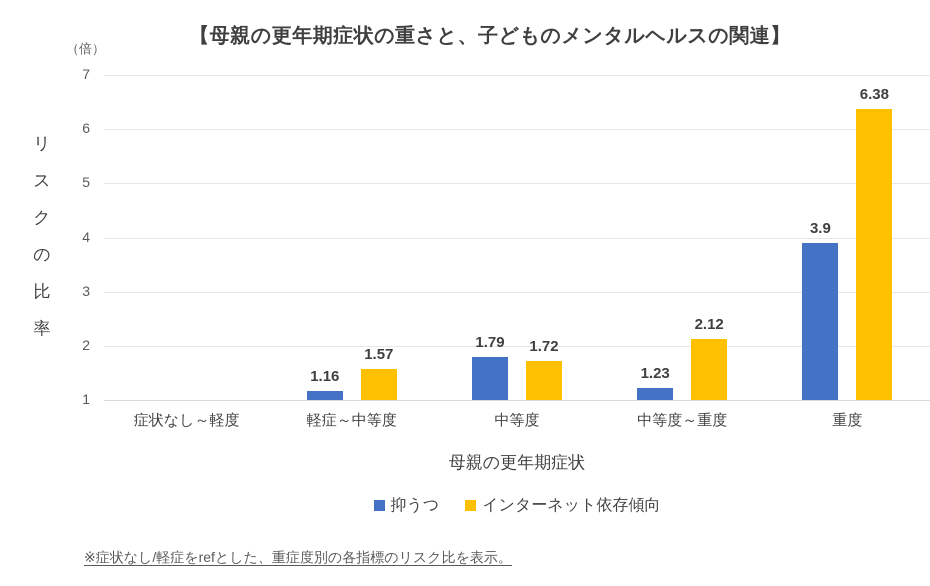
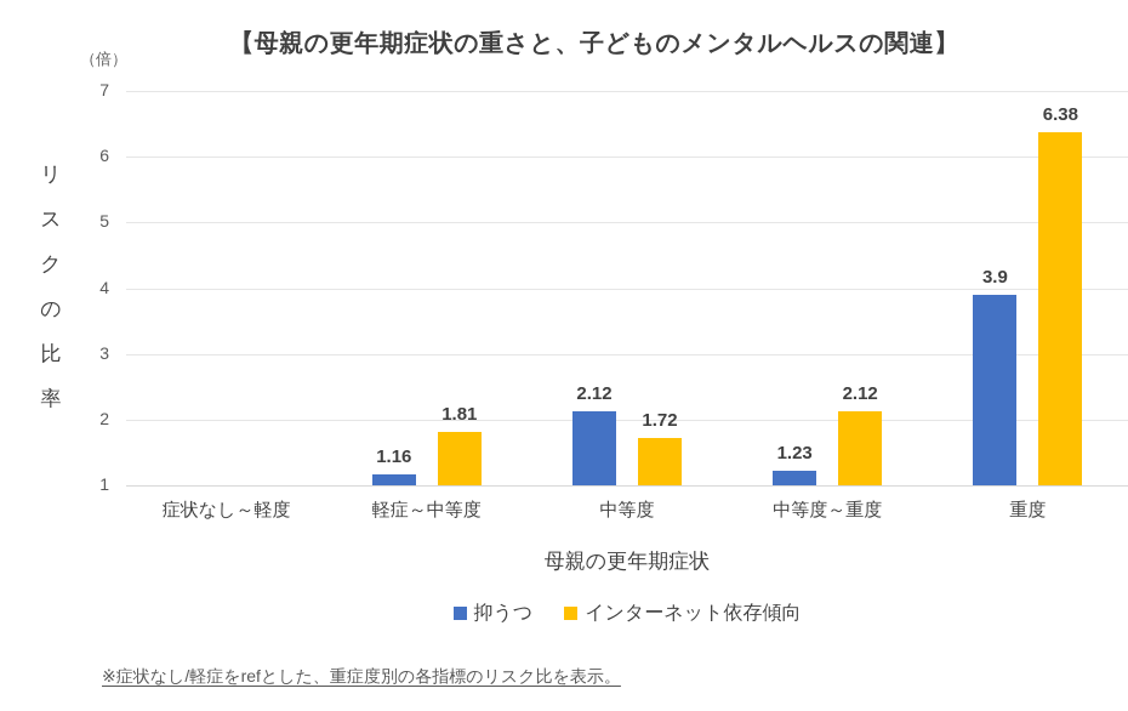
インターネット依存傾向/軽症～中等度: 1.57 -> 1.81
抑うつ/中等度: 1.79 -> 2.12
